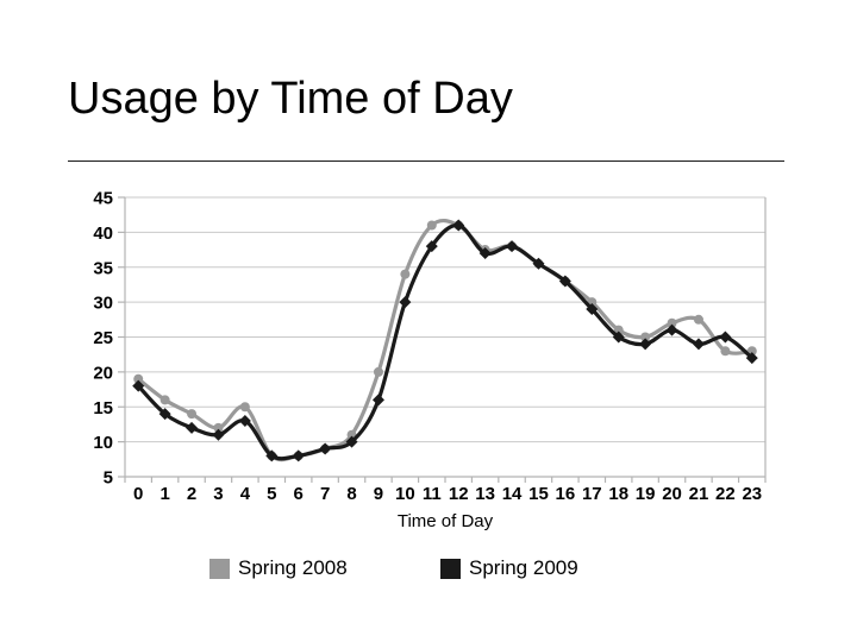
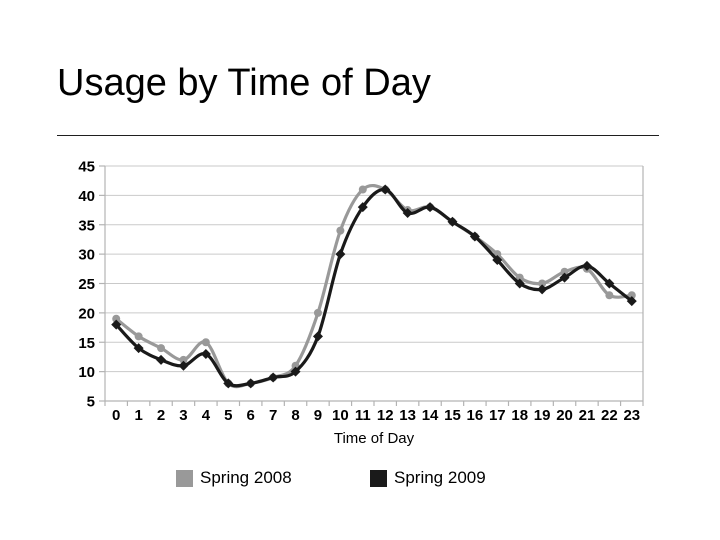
Spring 2009/21: 24 -> 28
